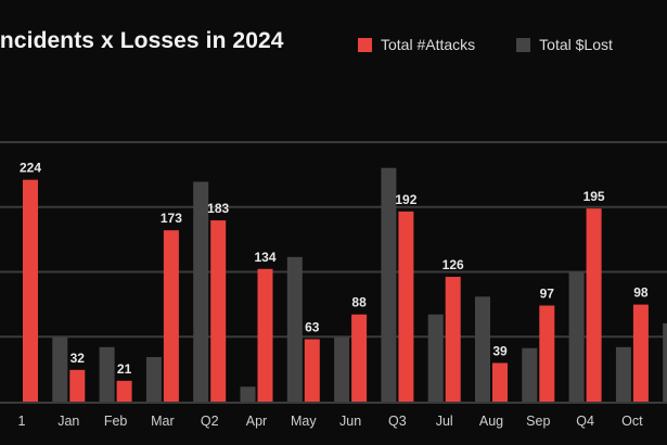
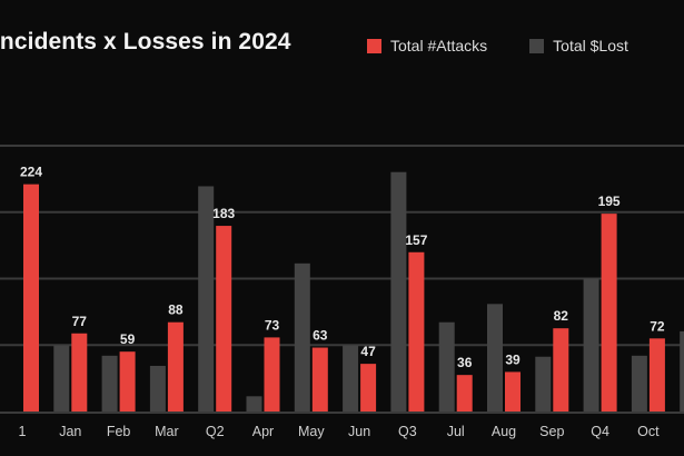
Total #Attacks/Jan: 32 -> 77
Total #Attacks/Feb: 21 -> 59
Total #Attacks/Mar: 173 -> 88
Total #Attacks/Apr: 134 -> 73
Total #Attacks/Jun: 88 -> 47
Total #Attacks/Q3: 192 -> 157
Total #Attacks/Jul: 126 -> 36
Total #Attacks/Sep: 97 -> 82
Total #Attacks/Oct: 98 -> 72
